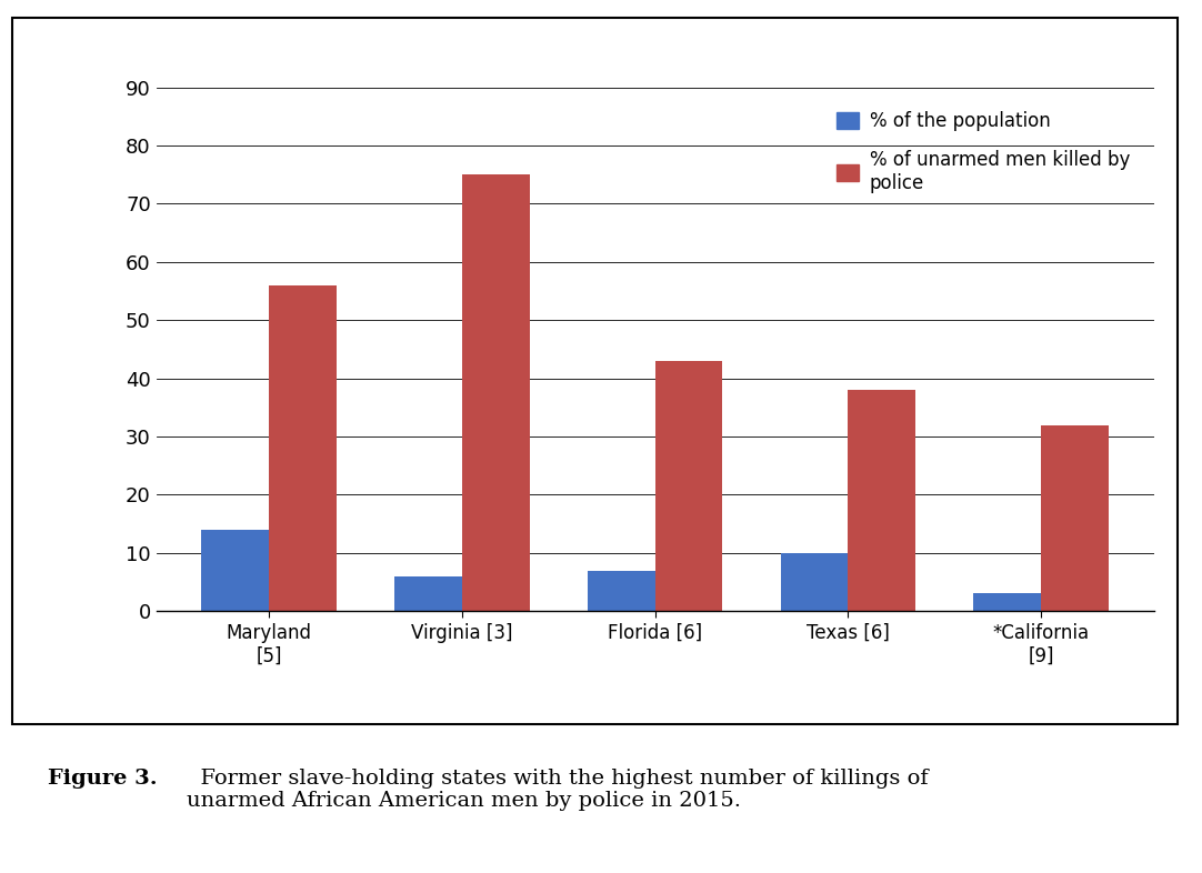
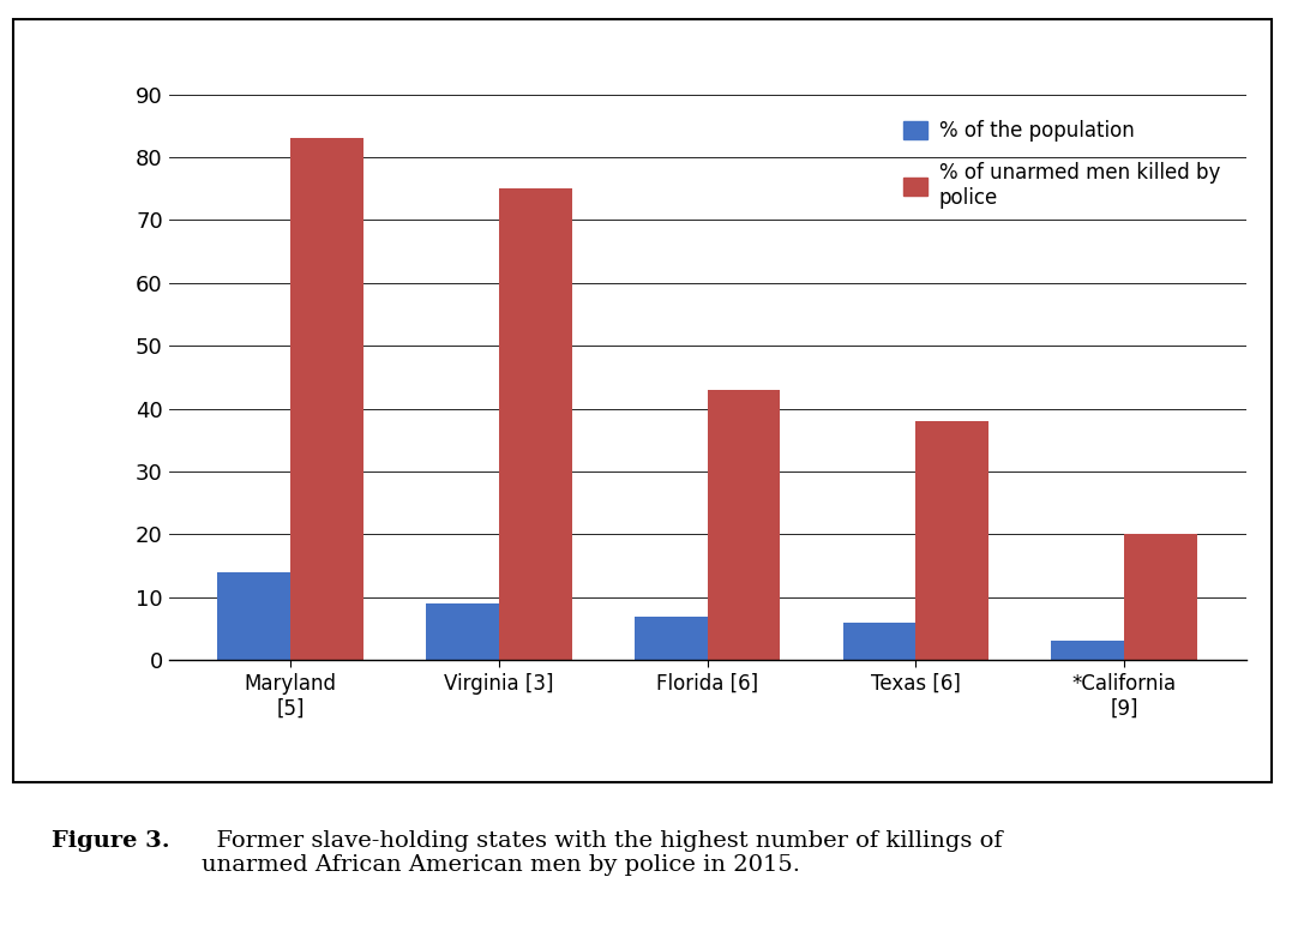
% of unarmed men killed by police/Maryland [5]: 56 -> 83
% of the population/Virginia [3]: 6 -> 9
% of the population/Texas [6]: 10 -> 6
% of unarmed men killed by police/*California [9]: 32 -> 20
